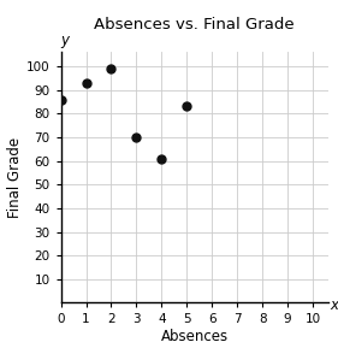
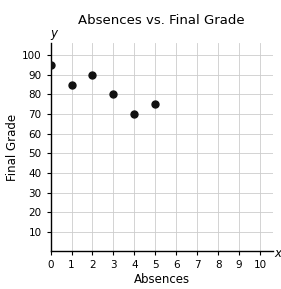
0: 86 -> 95
1: 93 -> 85
2: 99 -> 90
3: 70 -> 80
4: 61 -> 70
5: 83 -> 75
